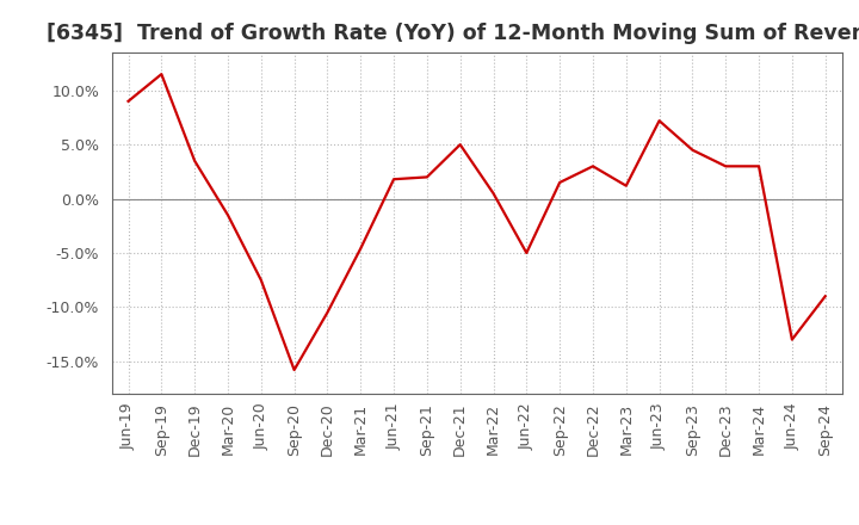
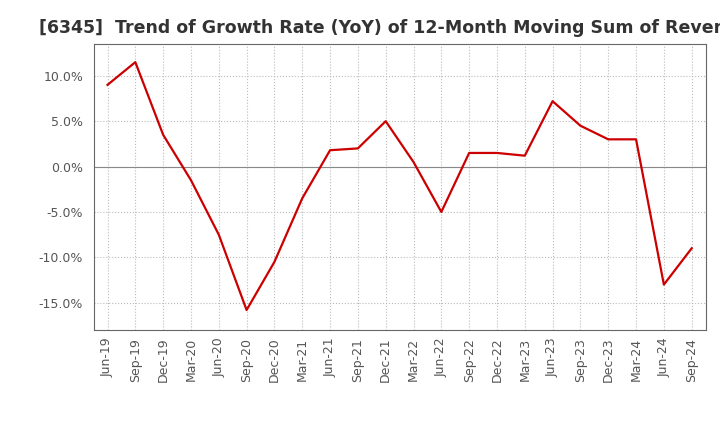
Mar-21: -4.6% -> -3.5%
Dec-22: 3.0% -> 1.5%
